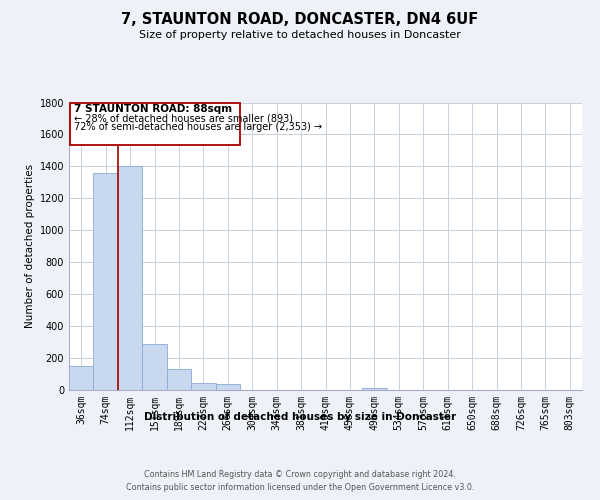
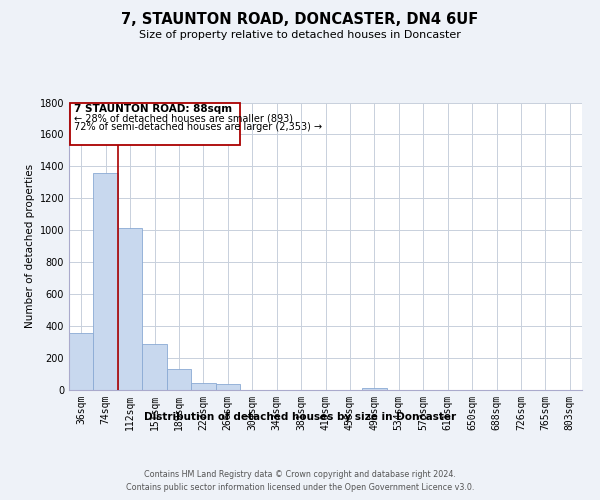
36sqm: 150 -> 360
112sqm: 1400 -> 1020
